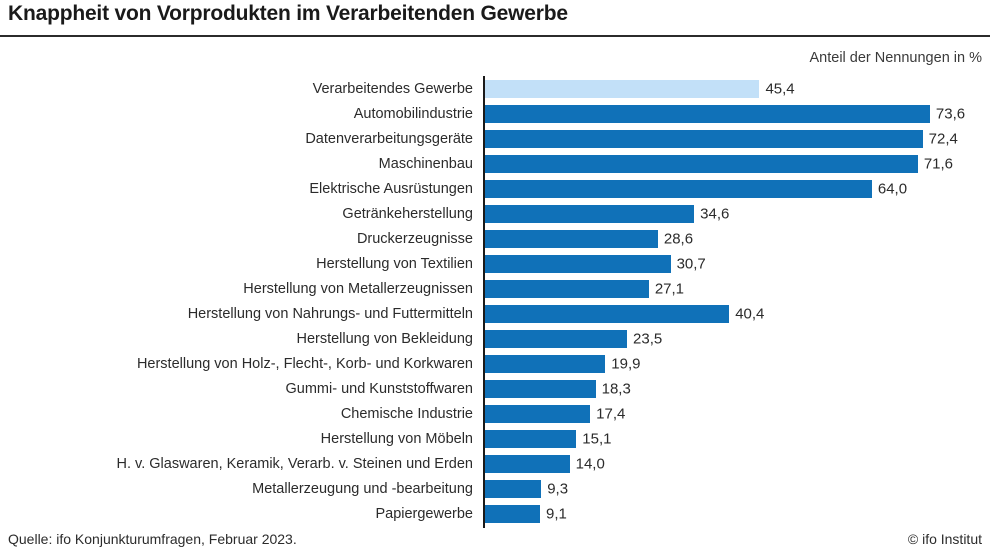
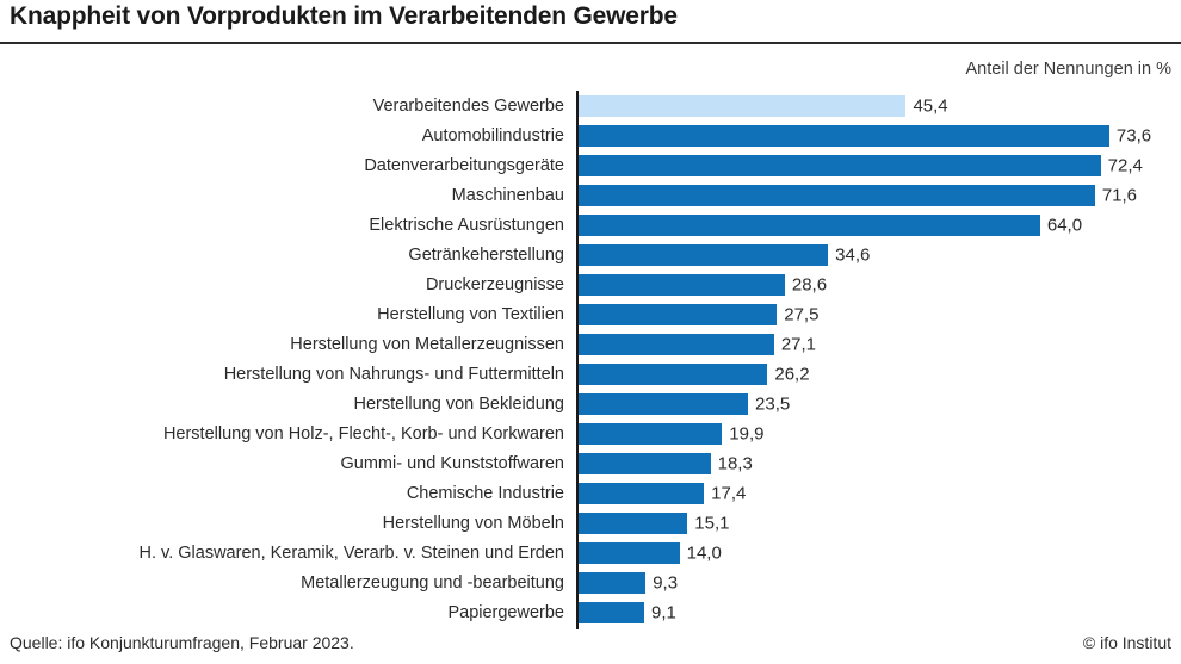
Herstellung von Textilien: 30,7 -> 27,5
Herstellung von Nahrungs- und Futtermitteln: 40,4 -> 26,2
